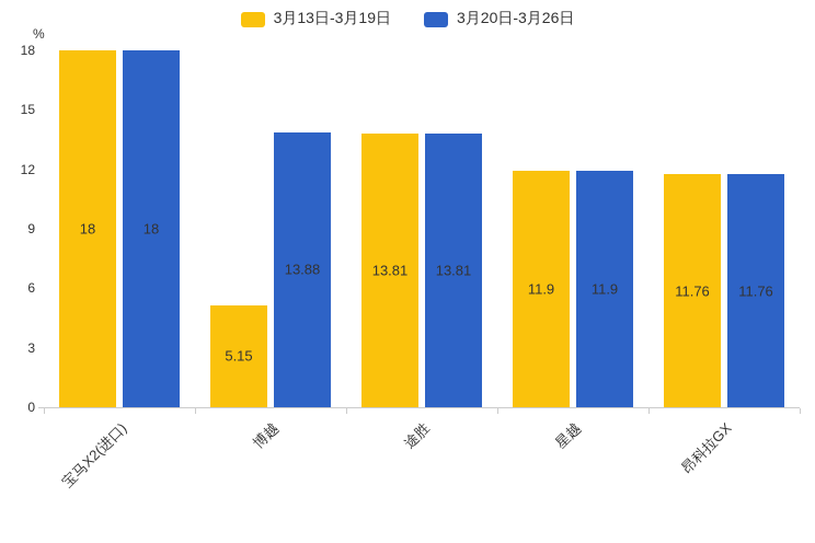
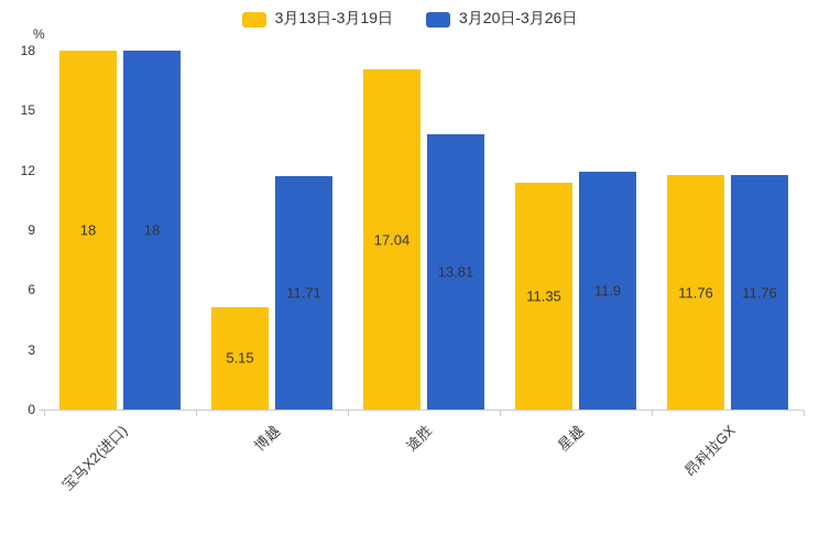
3月20日-3月26日/博越: 13.88 -> 11.71
3月13日-3月19日/途胜: 13.81 -> 17.04
3月13日-3月19日/星越: 11.9 -> 11.35
